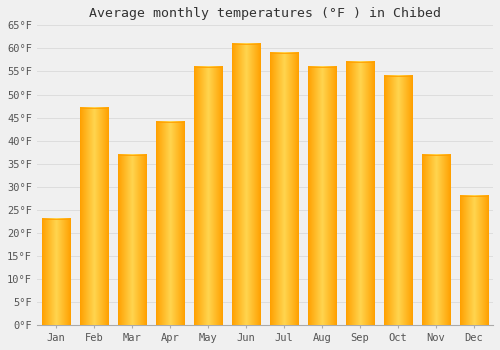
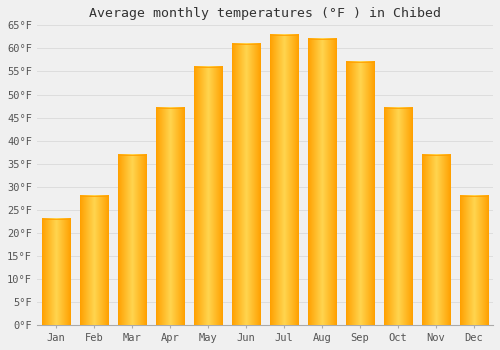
Feb: 47°F -> 28°F
Apr: 44°F -> 47°F
Jul: 59°F -> 63°F
Aug: 56°F -> 62°F
Oct: 54°F -> 47°F
